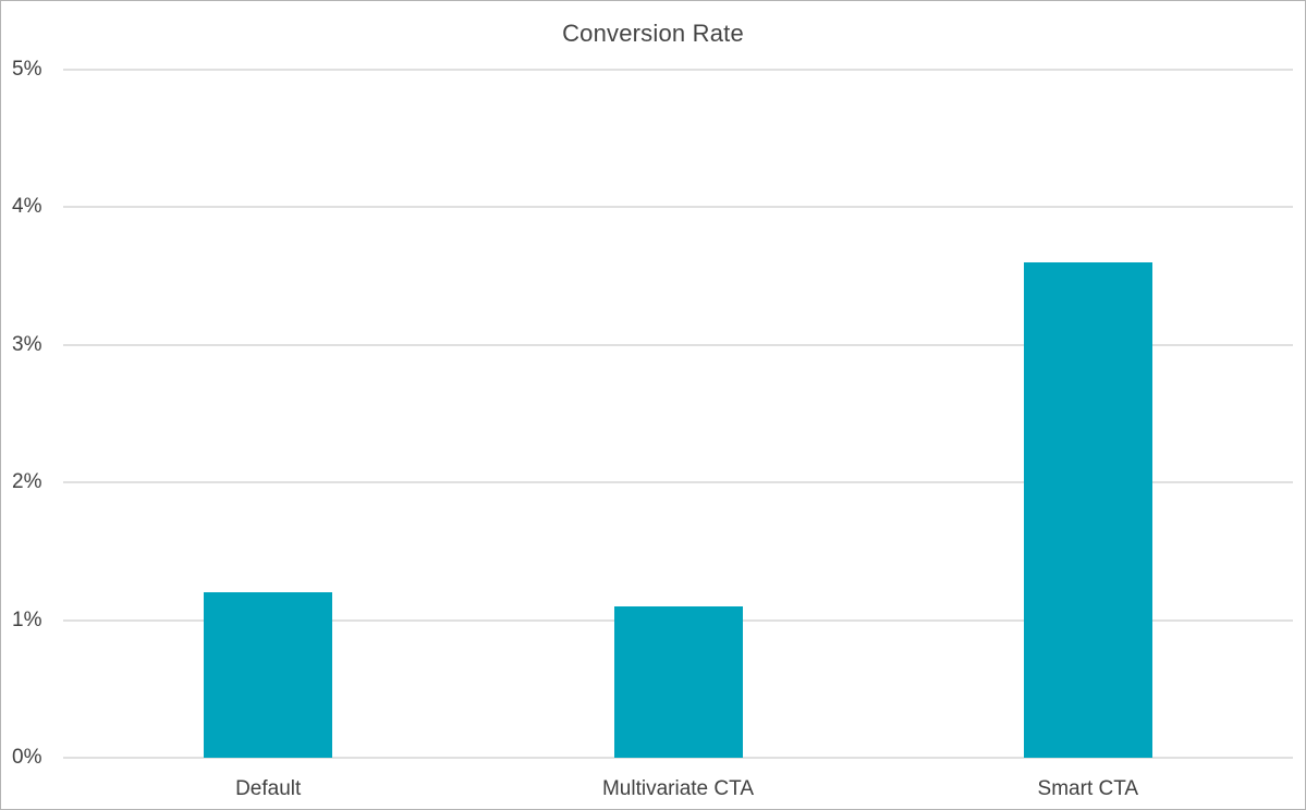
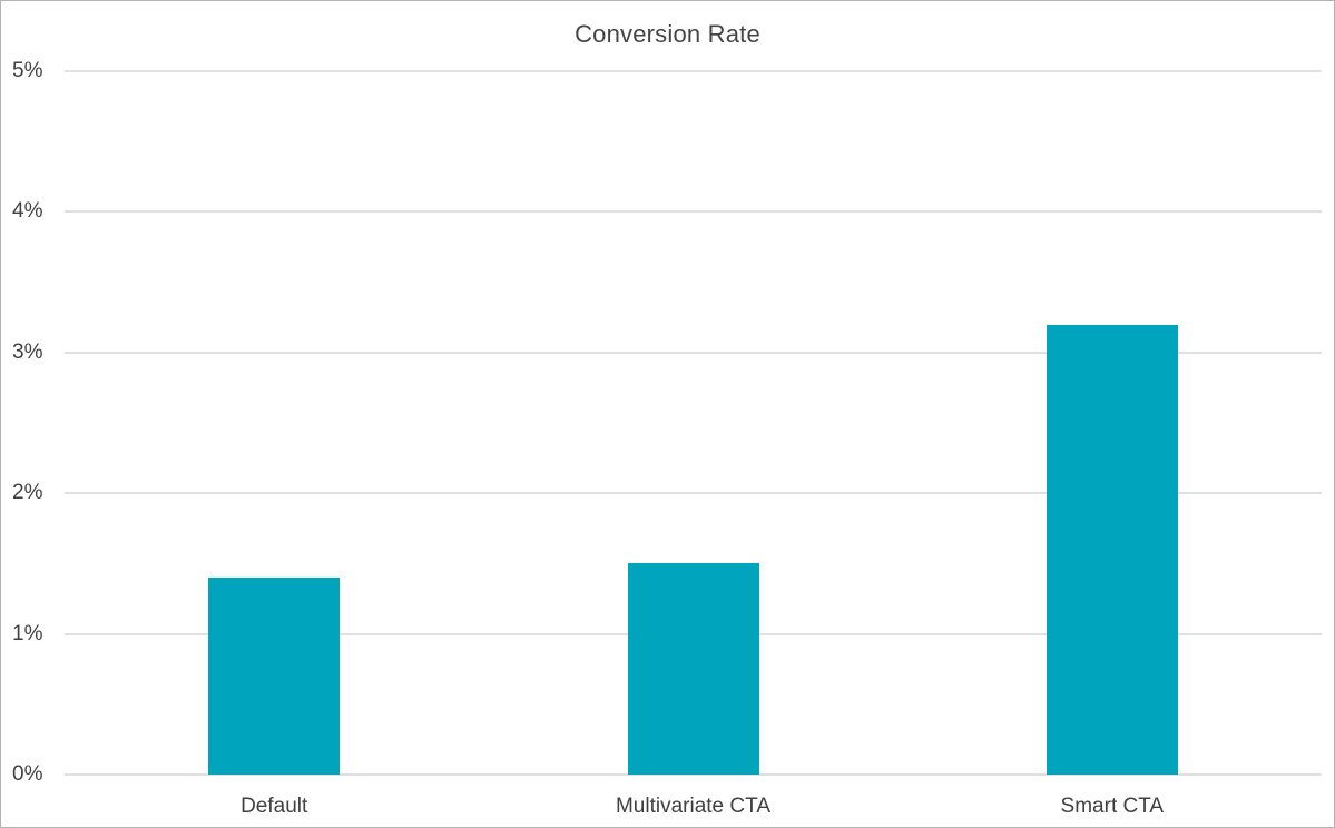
Default: 1.2% -> 1.4%
Multivariate CTA: 1.1% -> 1.5%
Smart CTA: 3.6% -> 3.2%
